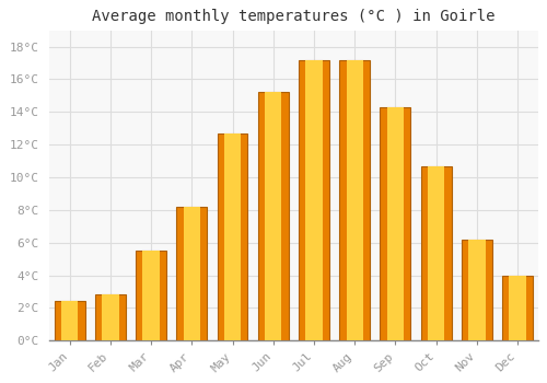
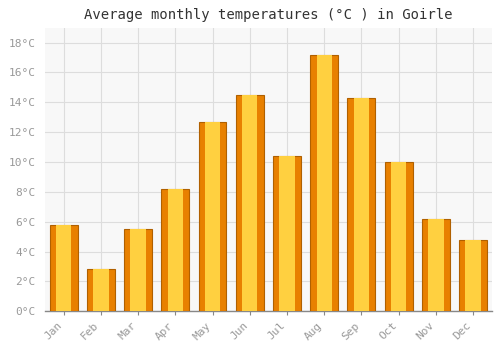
Jan: 2.4°C -> 5.8°C
Jun: 15.2°C -> 14.5°C
Jul: 17.2°C -> 10.4°C
Oct: 10.7°C -> 10.0°C
Dec: 4.0°C -> 4.8°C
